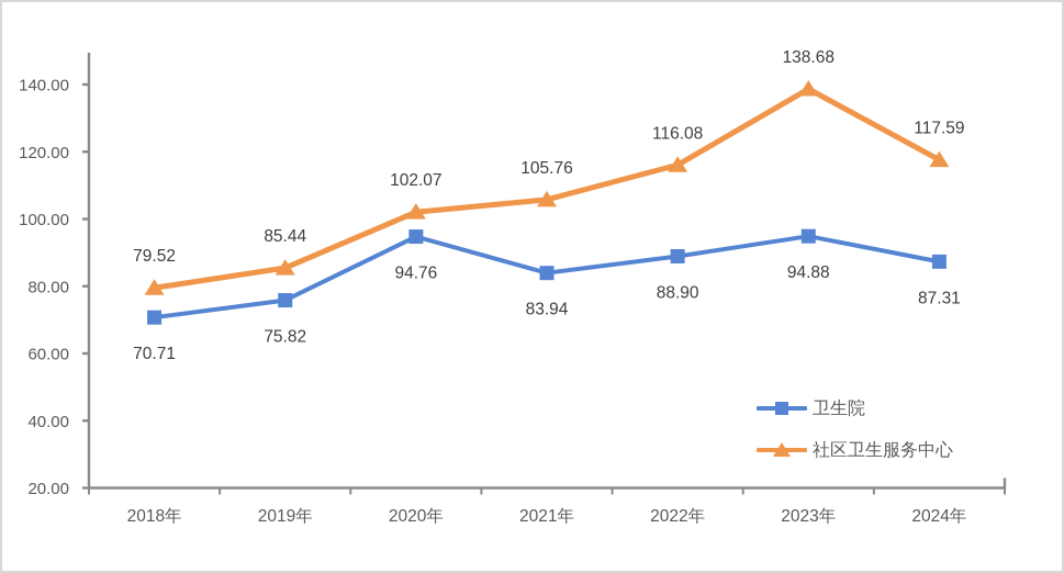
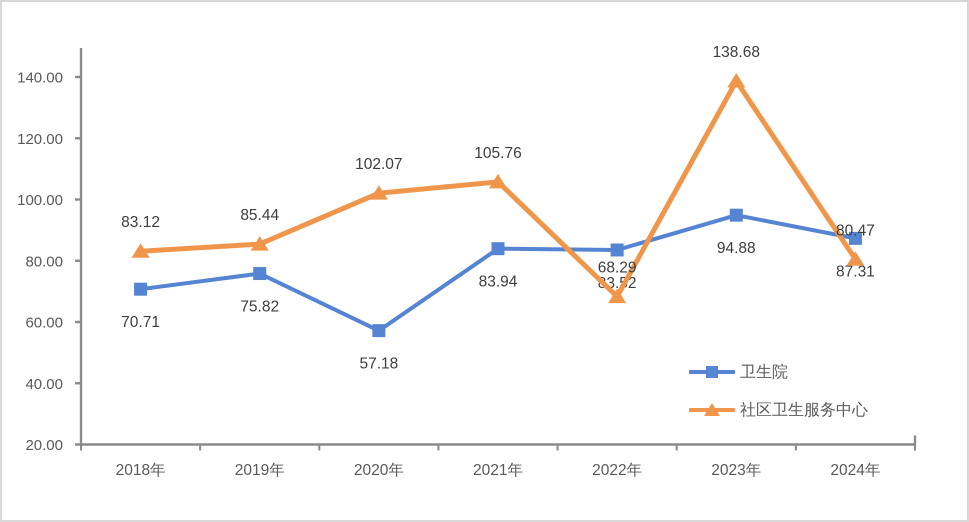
社区卫生服务中心/2018年: 79.52 -> 83.12
卫生院/2020年: 94.76 -> 57.18
卫生院/2022年: 88.90 -> 83.52
社区卫生服务中心/2022年: 116.08 -> 68.29
社区卫生服务中心/2024年: 117.59 -> 80.47
